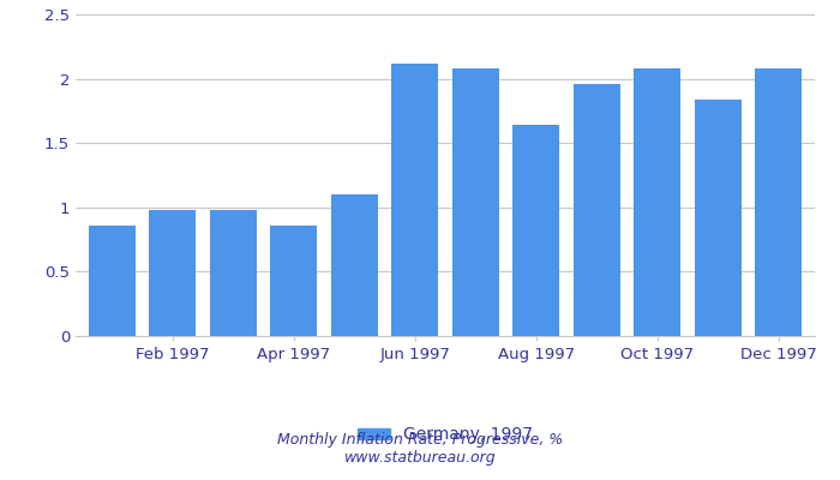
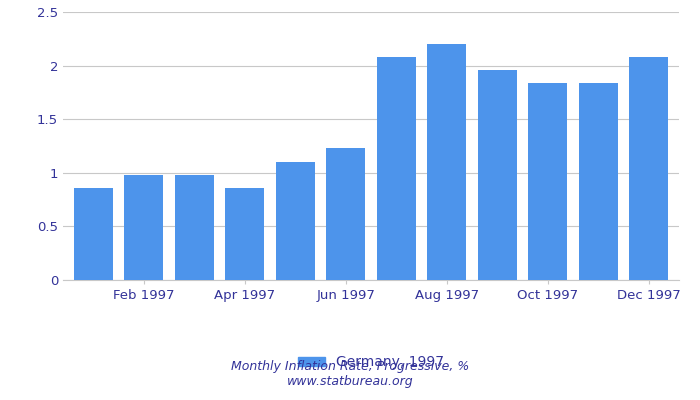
Jun 1997: 2.12 -> 1.23
Aug 1997: 1.64 -> 2.20
Oct 1997: 2.08 -> 1.84
